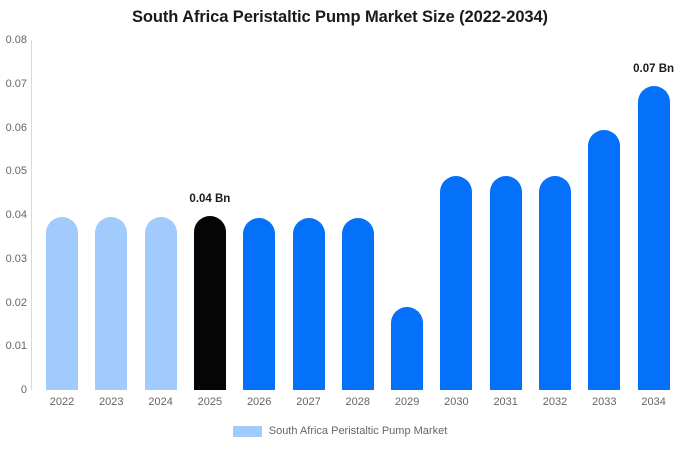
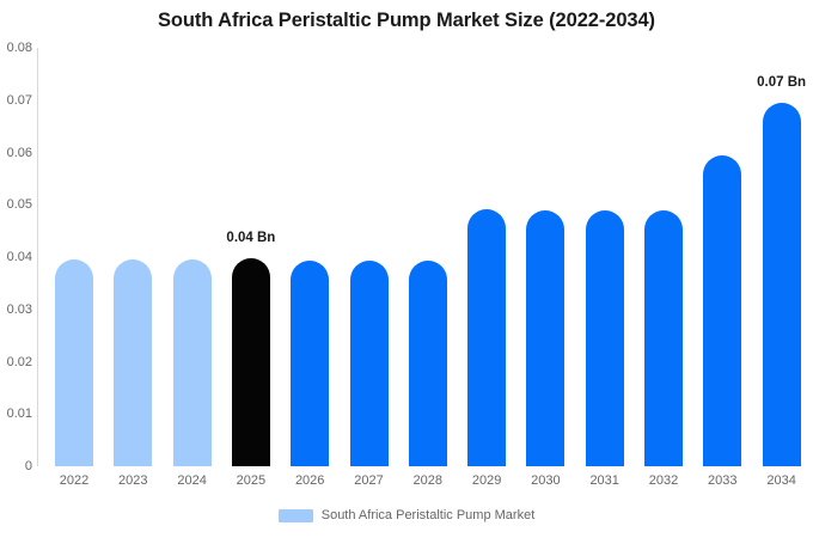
2029: 0.019 -> 0.049
